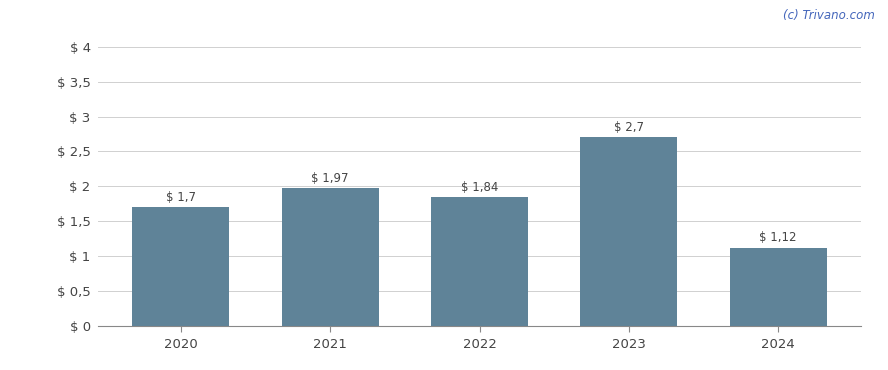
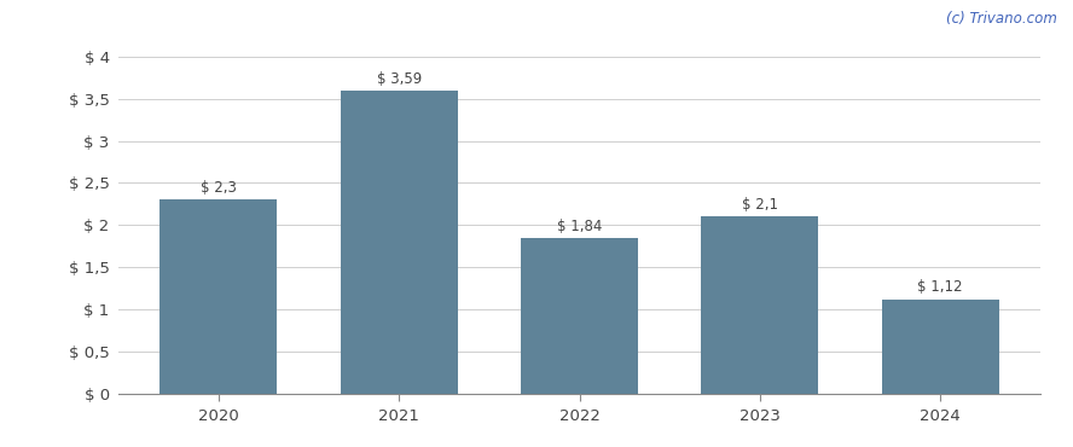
2020: 1,7 -> 2,3
2021: 1,97 -> 3,59
2023: 2,7 -> 2,1
